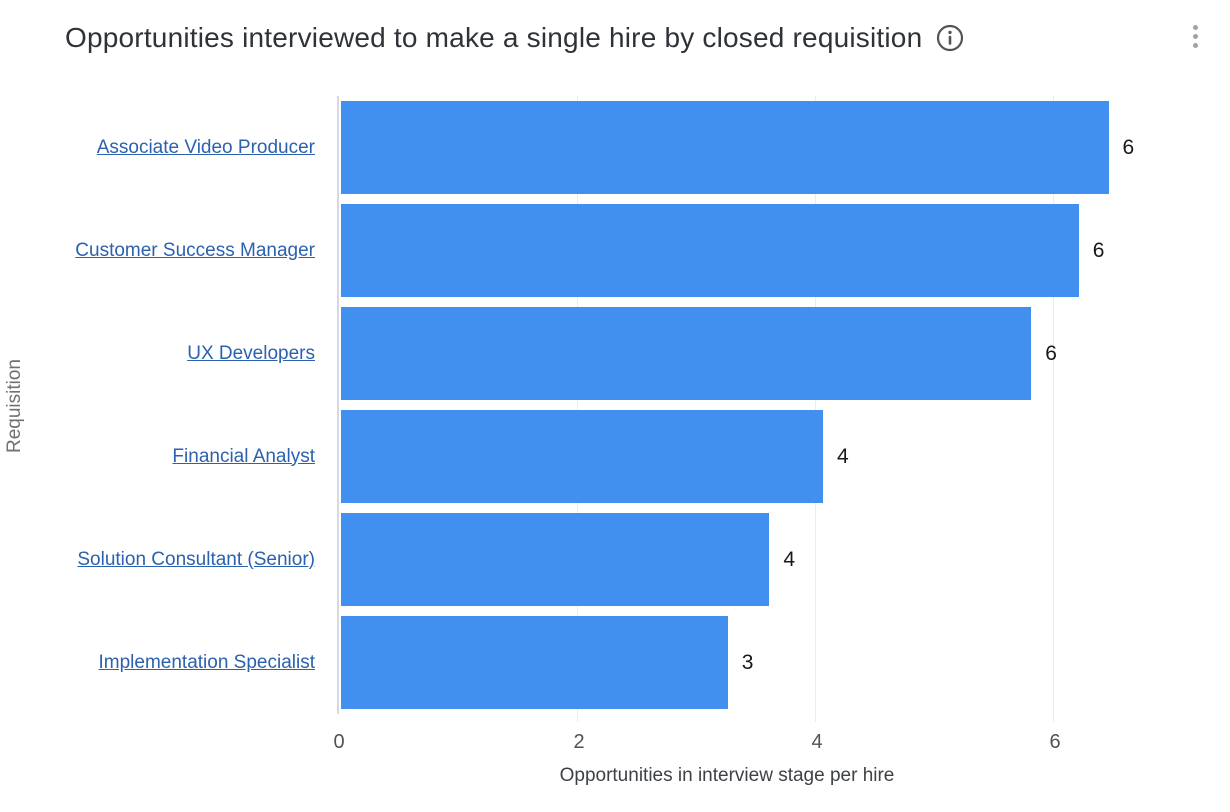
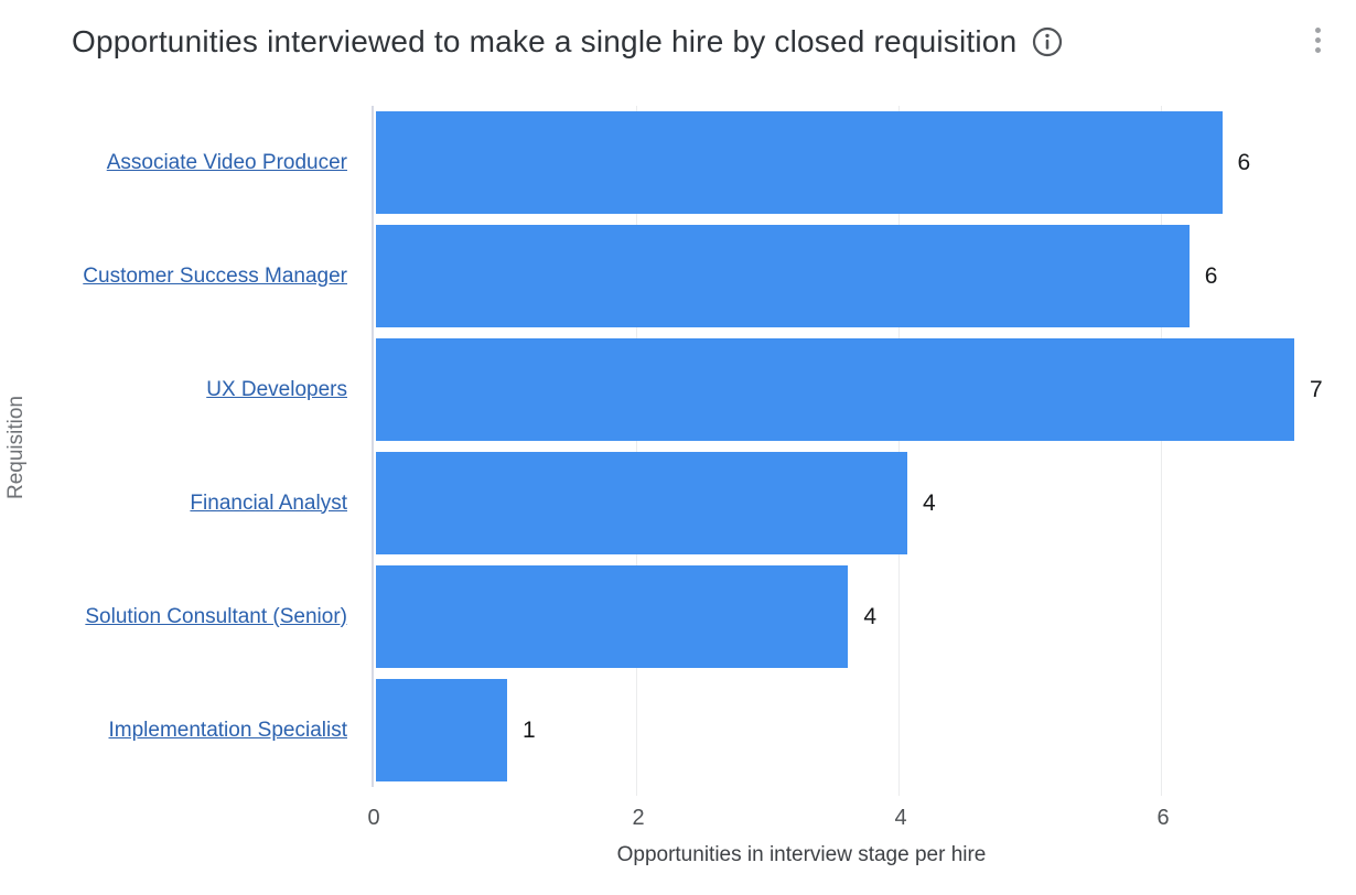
UX Developers: 6 -> 7
Implementation Specialist: 3 -> 1
